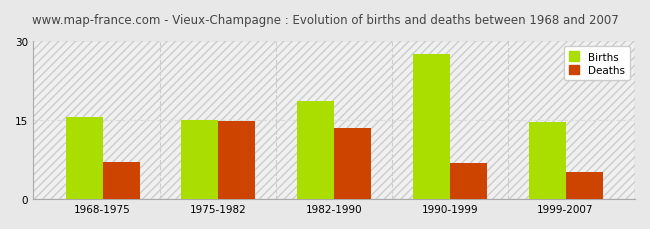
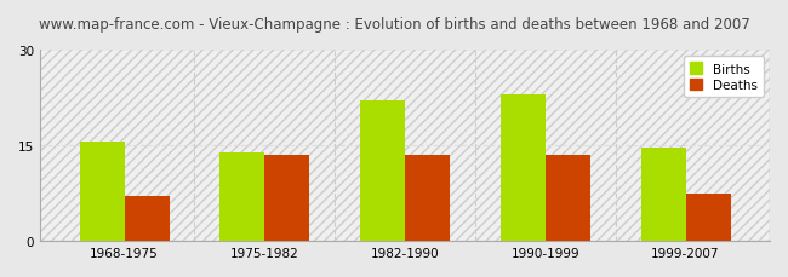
Births/1975-1982: 15.0 -> 13.8
Deaths/1975-1982: 14.8 -> 13.5
Births/1982-1990: 18.6 -> 22.0
Births/1990-1999: 27.6 -> 23.0
Deaths/1990-1999: 6.8 -> 13.5
Deaths/1999-2007: 5.2 -> 7.5
